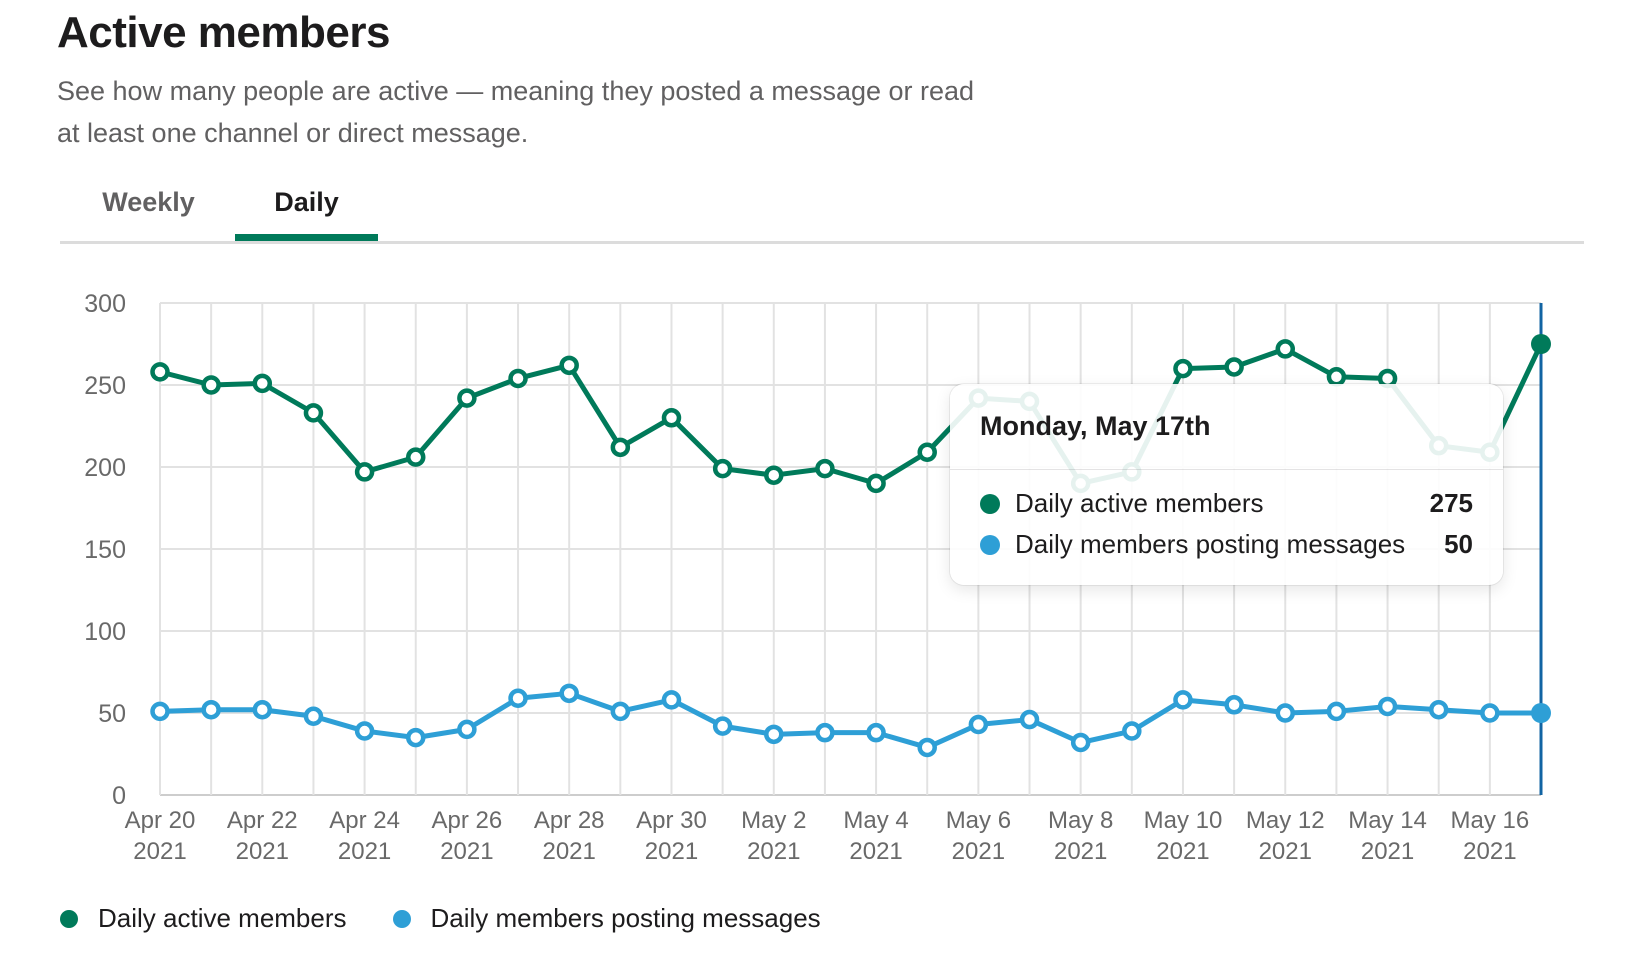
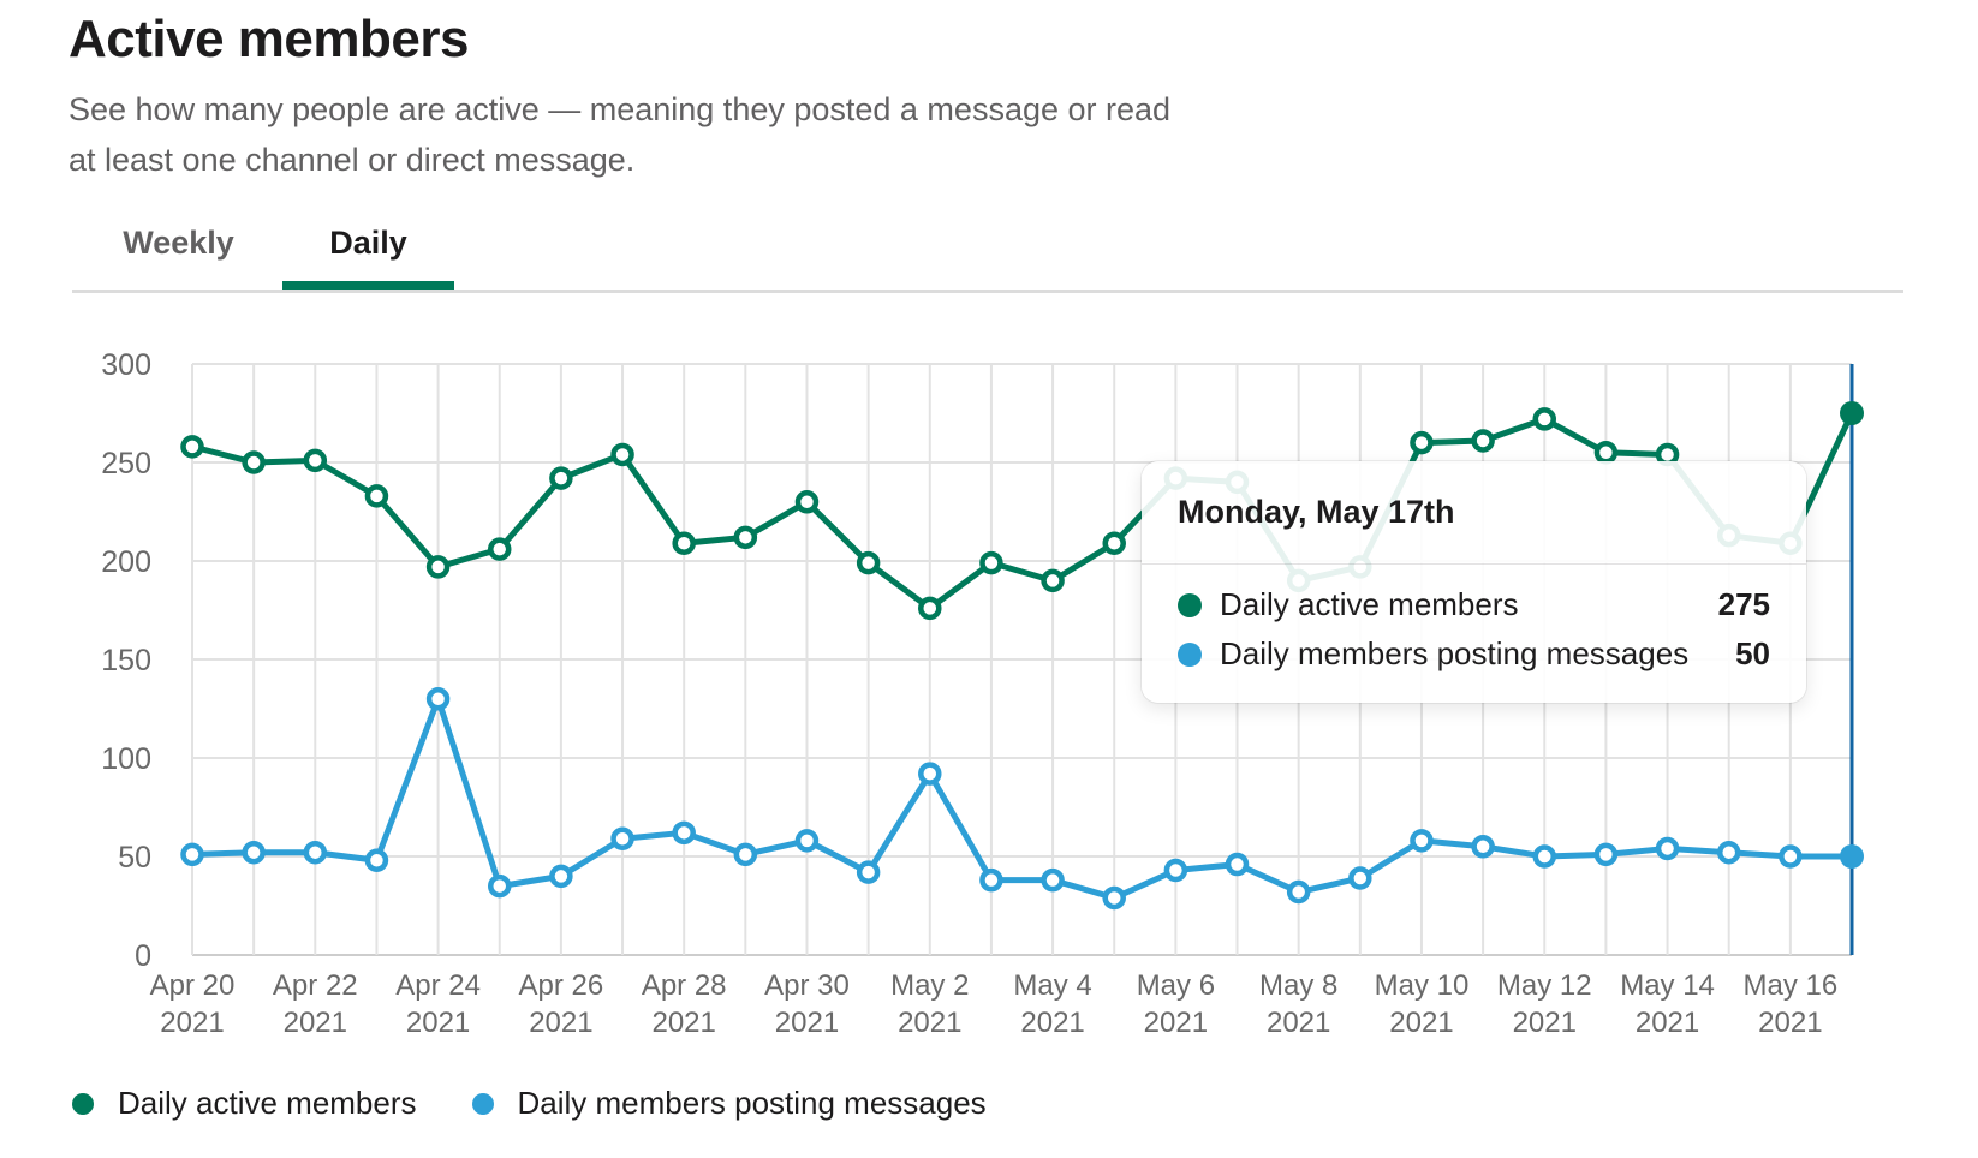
Daily members posting messages/Apr 24: 39 -> 130
Daily active members/Apr 28: 262 -> 209
Daily active members/May 2: 195 -> 176
Daily members posting messages/May 2: 37 -> 92
